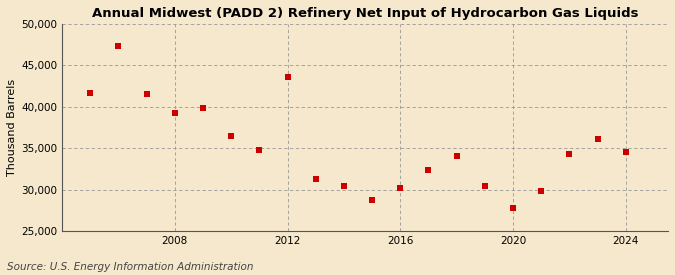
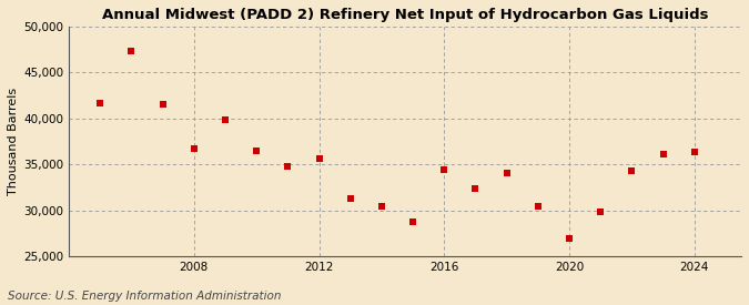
2008: 39,200 -> 36,700
2012: 43,600 -> 35,600
2016: 30,200 -> 34,400
2020: 27,800 -> 27,000
2024: 34,600 -> 36,300
